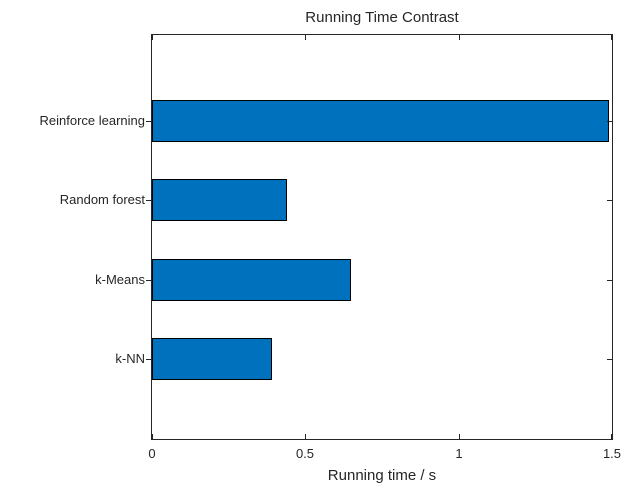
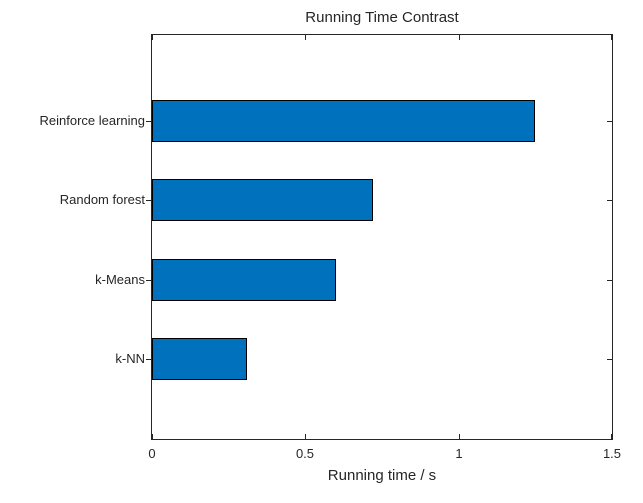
Reinforce learning: 1.49 -> 1.25
Random forest: 0.44 -> 0.72
k-Means: 0.65 -> 0.60
k-NN: 0.39 -> 0.31
